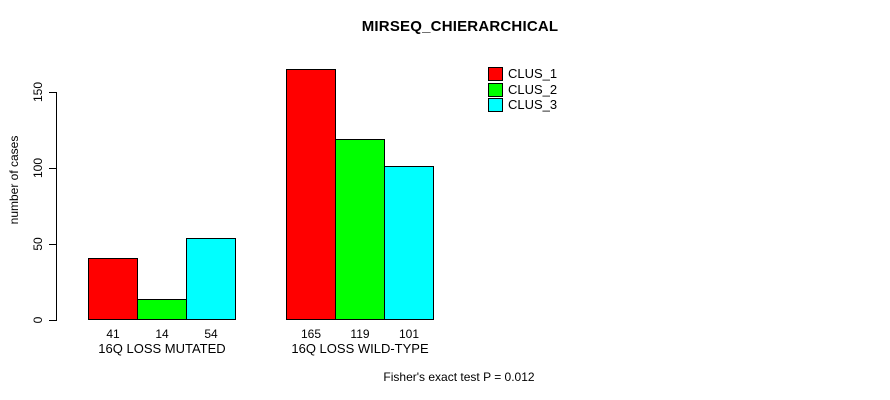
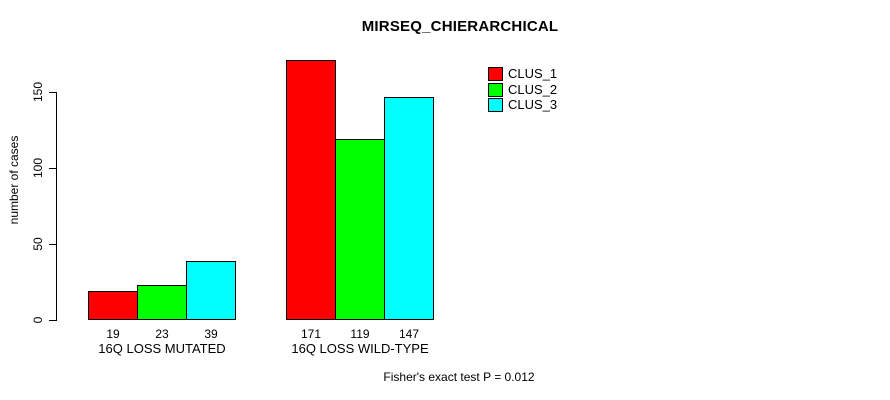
CLUS_1/16Q LOSS MUTATED: 41 -> 19
CLUS_2/16Q LOSS MUTATED: 14 -> 23
CLUS_3/16Q LOSS MUTATED: 54 -> 39
CLUS_1/16Q LOSS WILD-TYPE: 165 -> 171
CLUS_3/16Q LOSS WILD-TYPE: 101 -> 147
